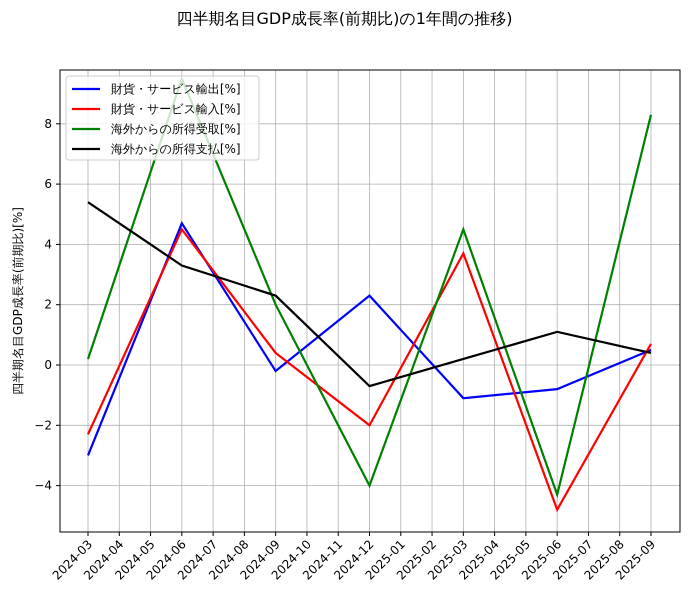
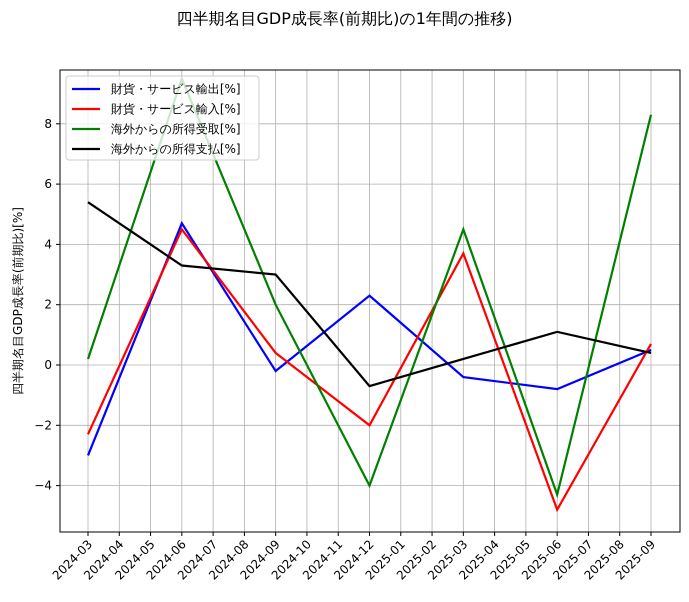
海外からの所得支払[%]/2024-09: 2.3 -> 3.0
財貨・サービス輸出[%]/2025-03: -1.1 -> -0.4
